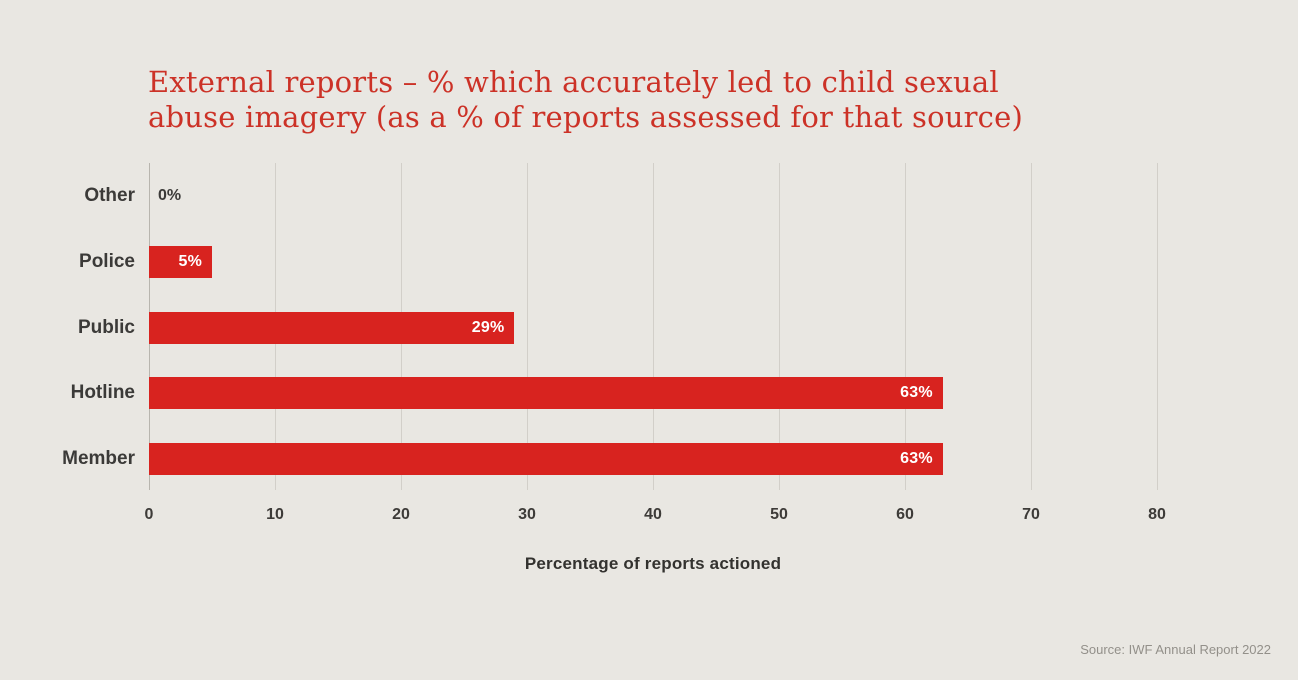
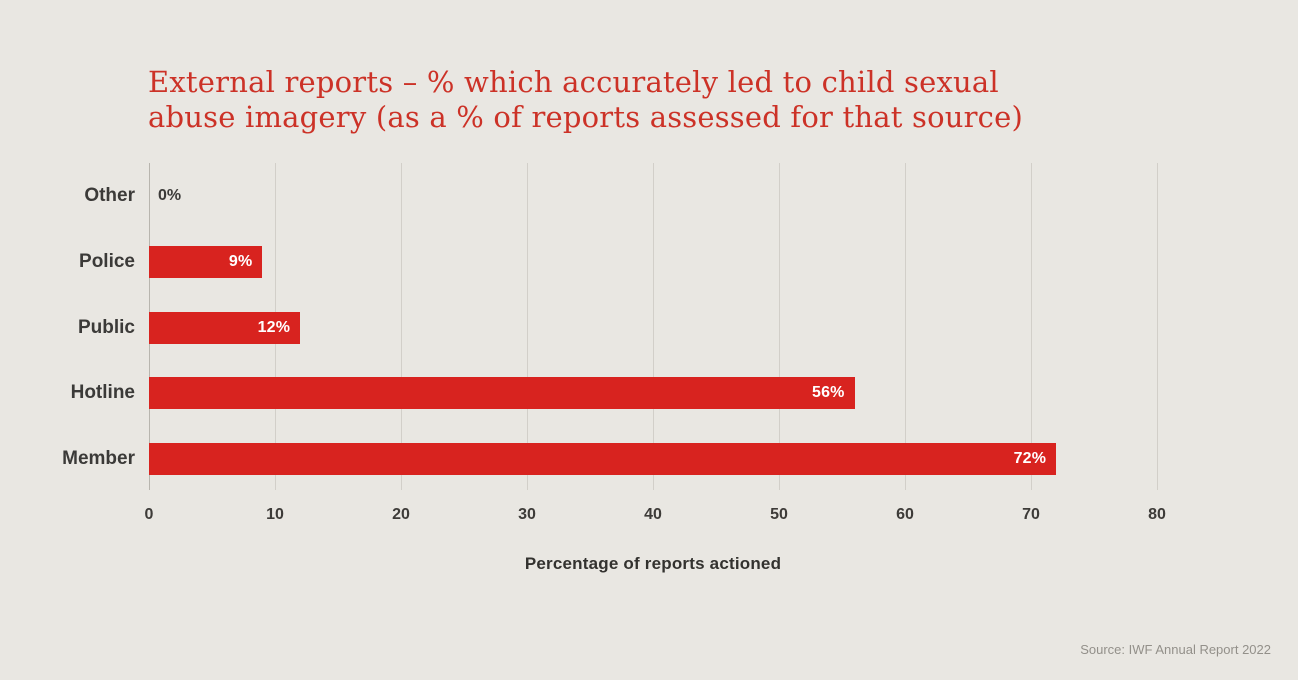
Police: 5% -> 9%
Public: 29% -> 12%
Hotline: 63% -> 56%
Member: 63% -> 72%
